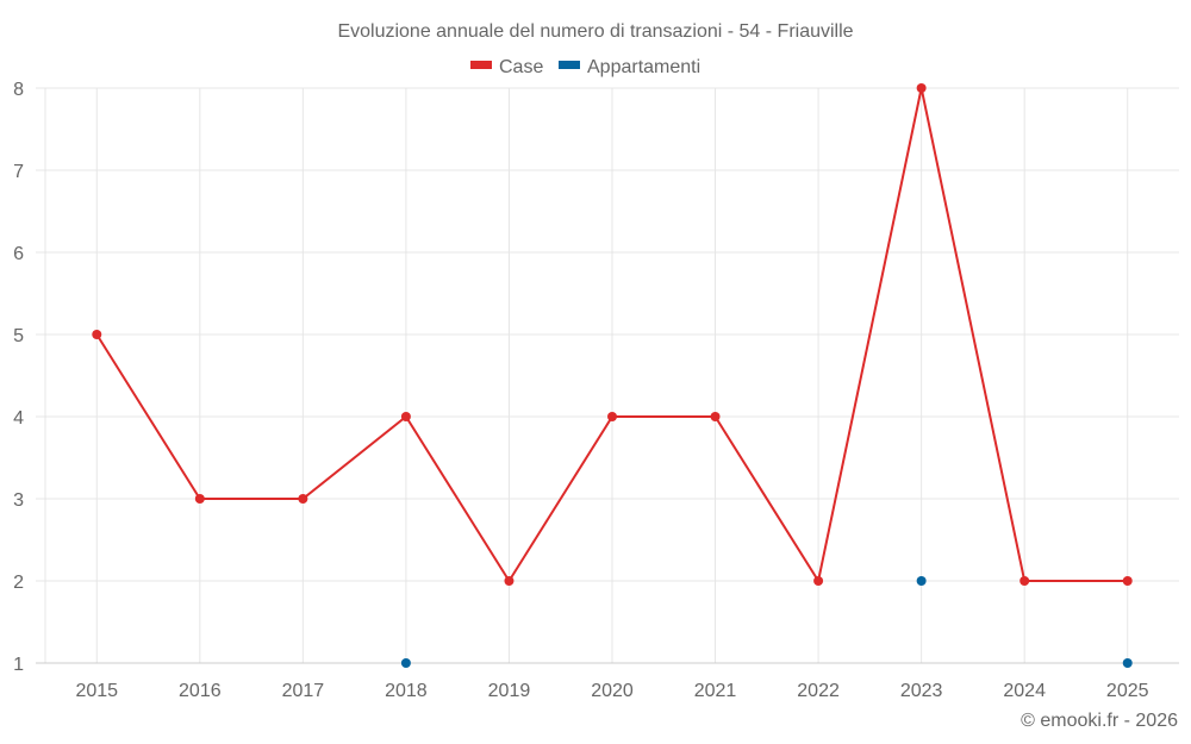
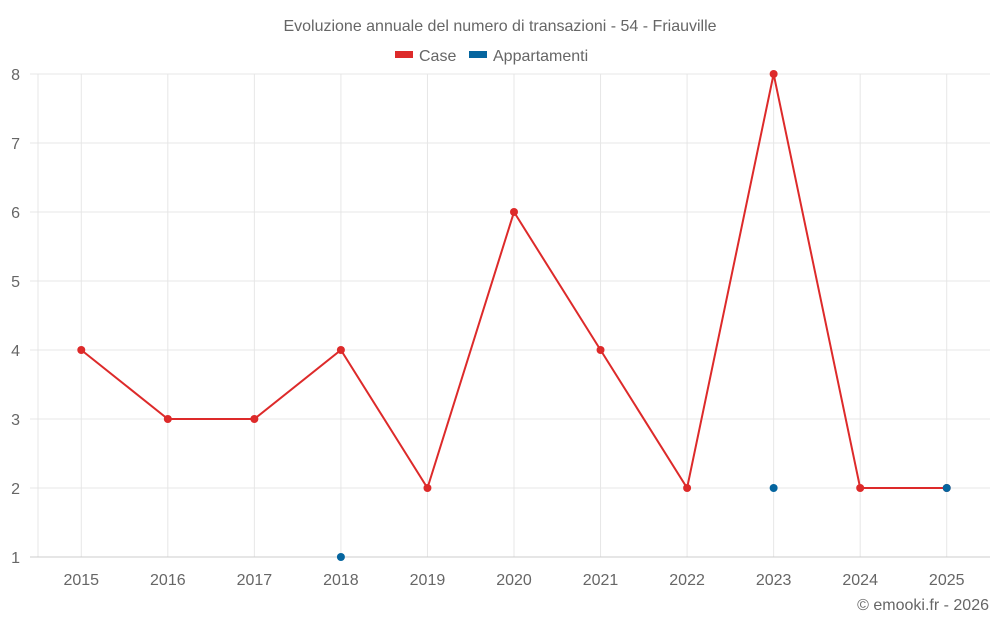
Case/2015: 5 -> 4
Case/2020: 4 -> 6
Appartamenti/2025: 1 -> 2
